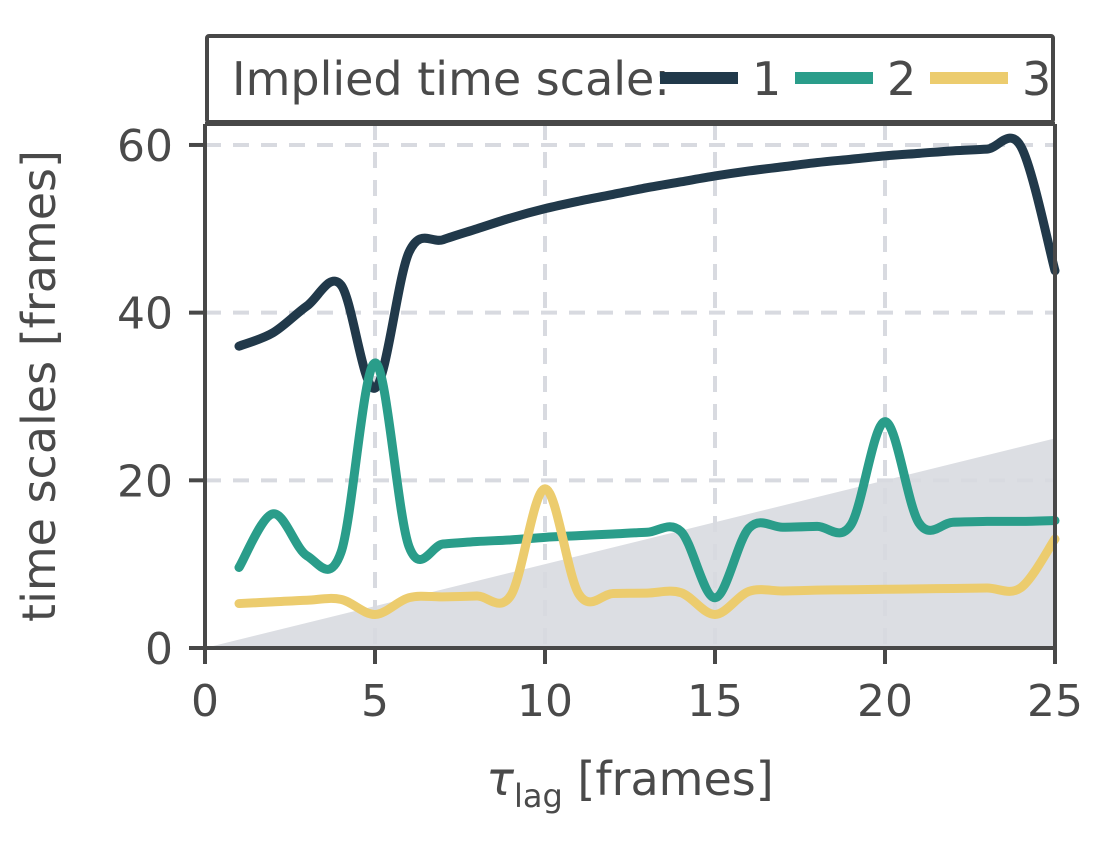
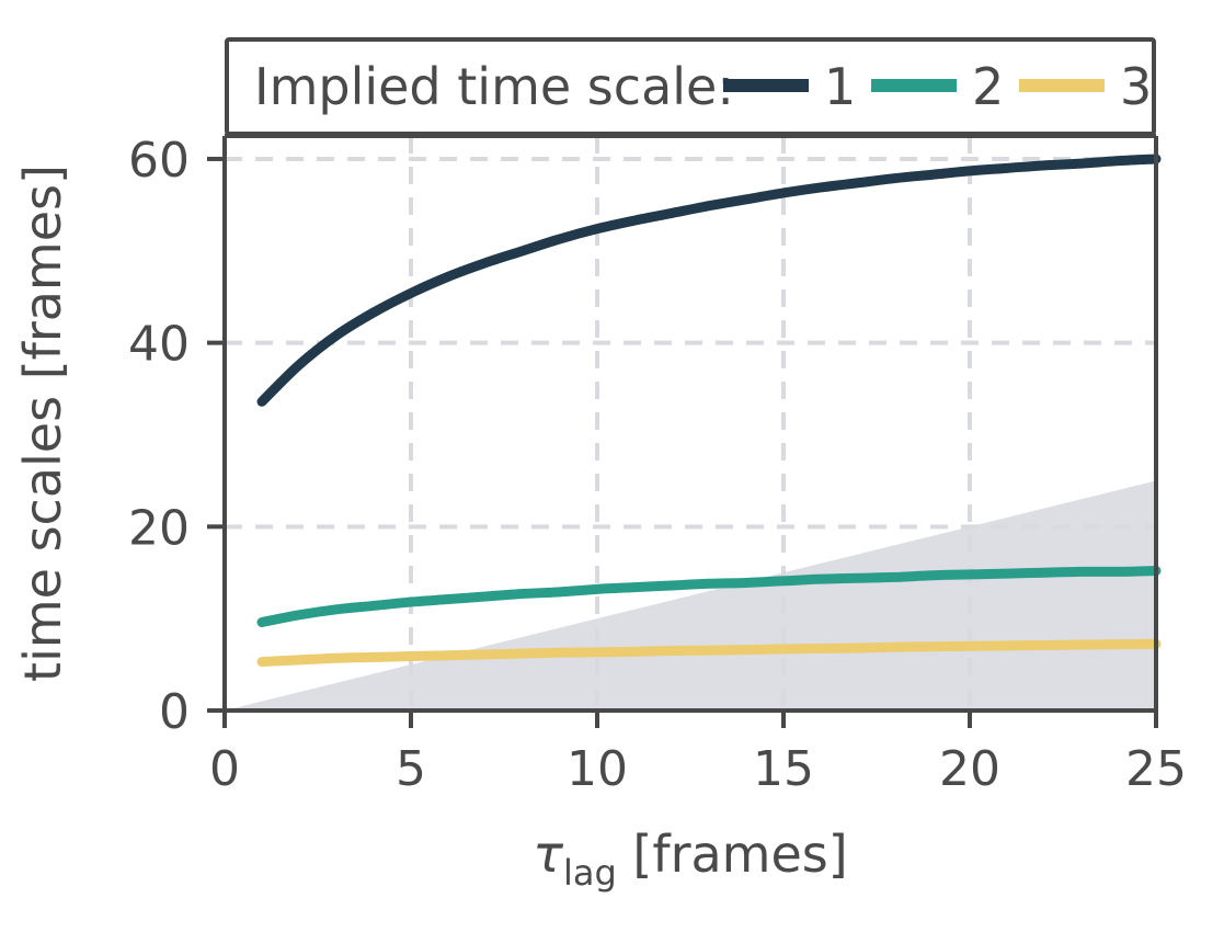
1/1: 36 -> 34
2/2: 16 -> 10
1/5: 31 -> 45
2/5: 34 -> 12
3/5: 4 -> 6
3/10: 19 -> 6
2/15: 6 -> 14
3/15: 4 -> 7
2/20: 27 -> 15
1/25: 45 -> 60
3/25: 13 -> 7
